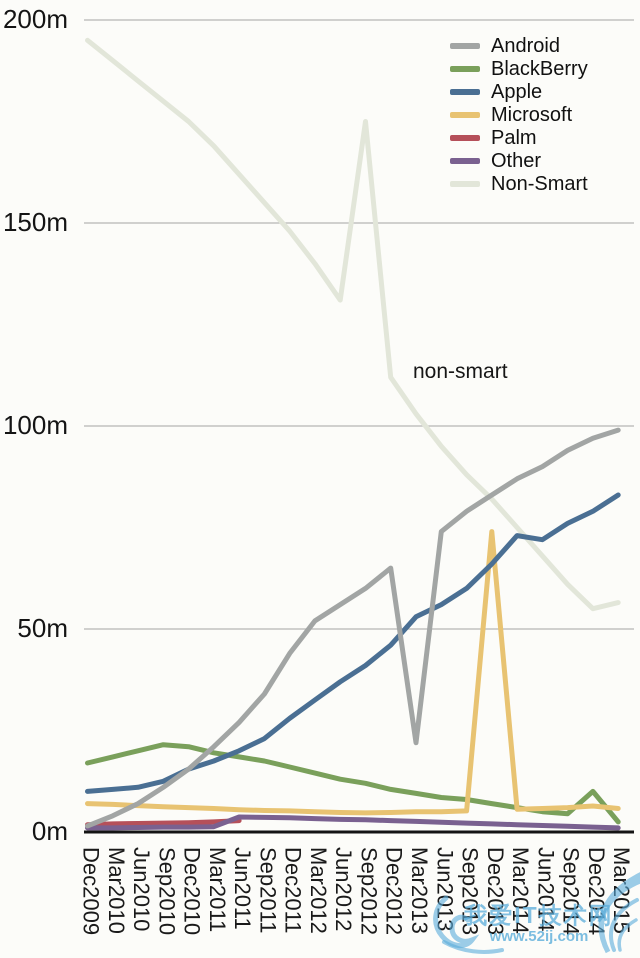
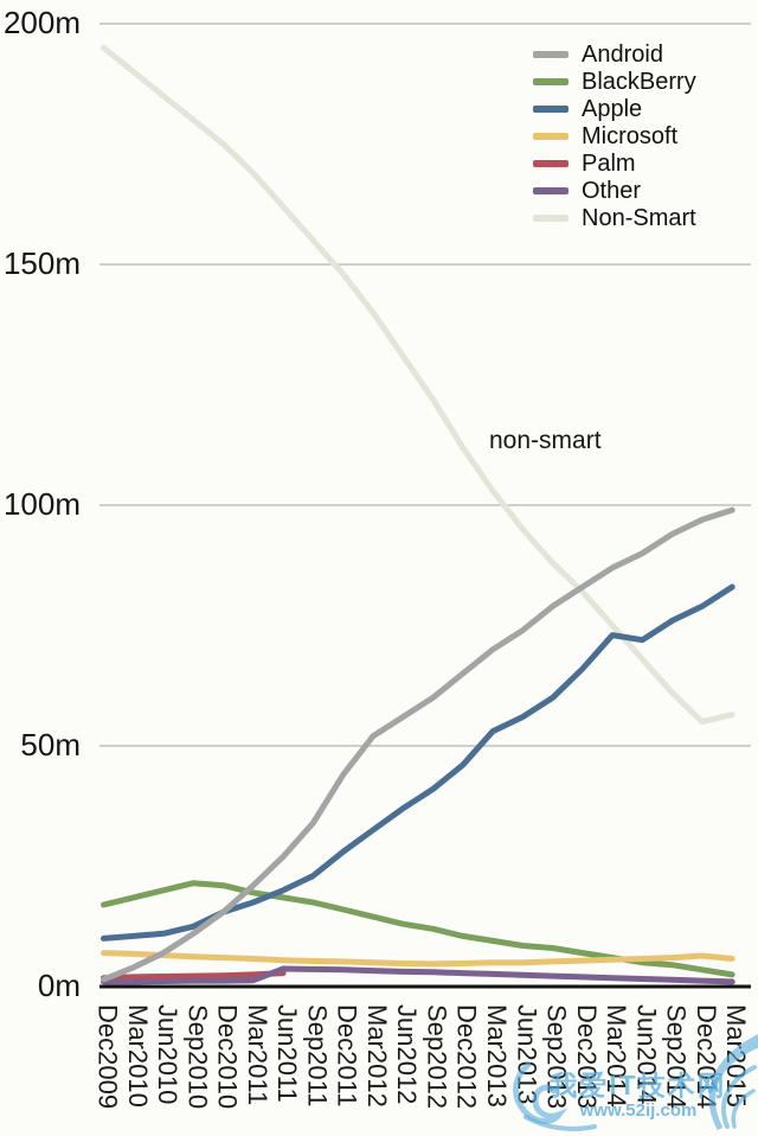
Non-Smart/Sep2012: 175m -> 122m
Android/Mar2013: 22m -> 70m
Microsoft/Dec2013: 74m -> 5m
BlackBerry/Dec2014: 10m -> 4m
